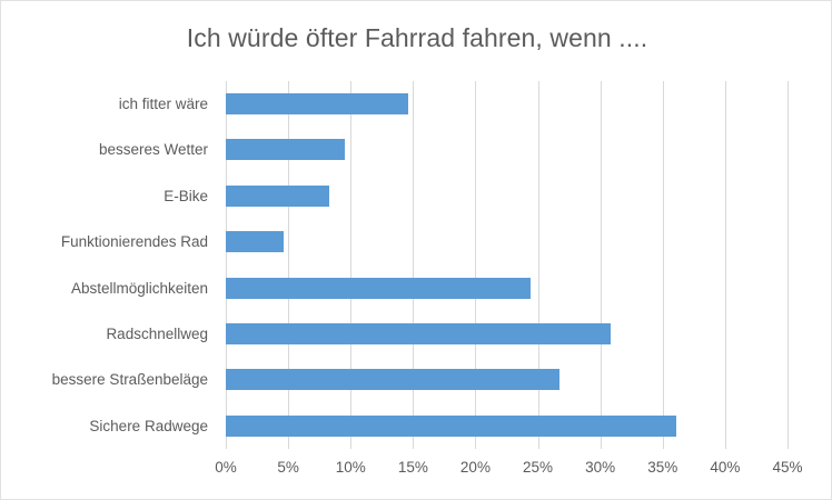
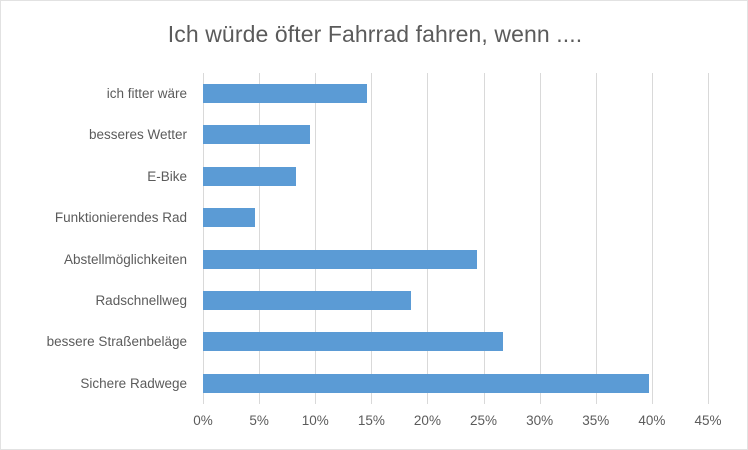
Radschnellweg: 30.8% -> 18.5%
Sichere Radwege: 36.1% -> 39.7%
